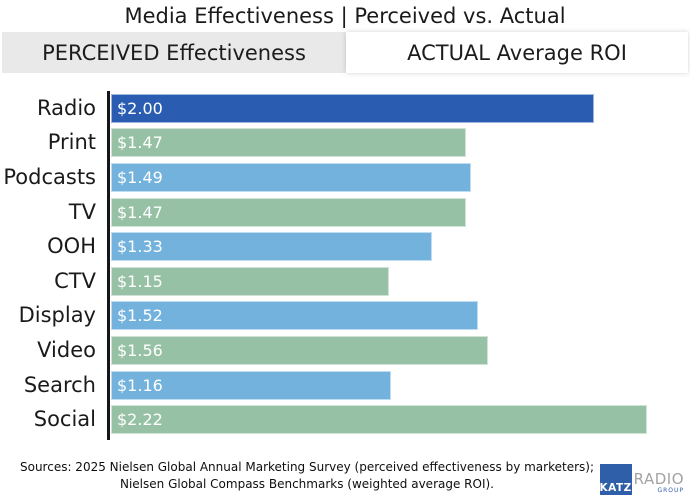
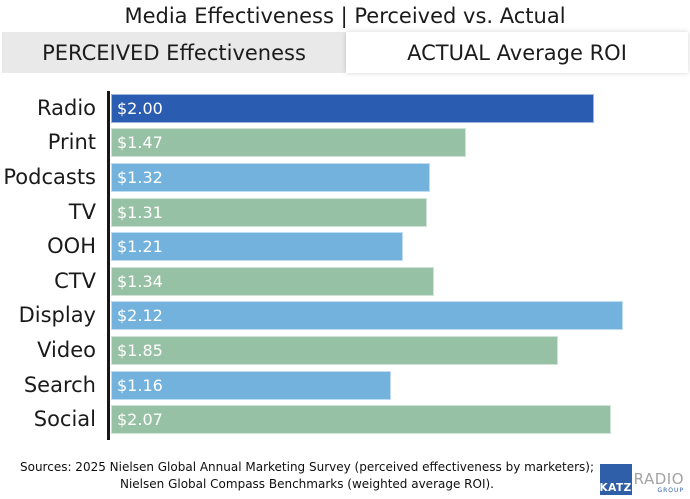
Podcasts: $1.49 -> $1.32
TV: $1.47 -> $1.31
OOH: $1.33 -> $1.21
CTV: $1.15 -> $1.34
Display: $1.52 -> $2.12
Video: $1.56 -> $1.85
Social: $2.22 -> $2.07
